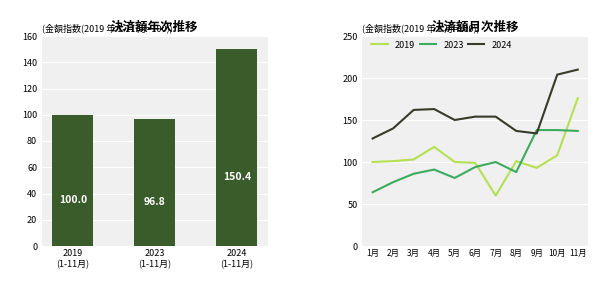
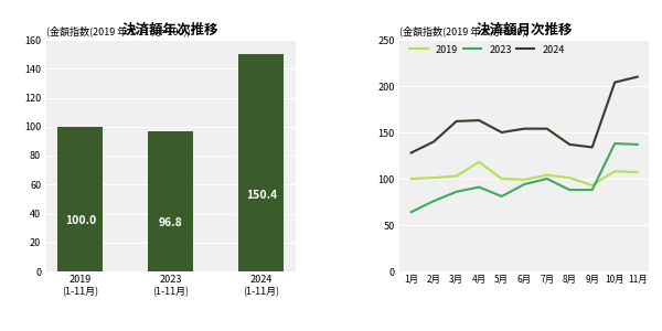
2019/7月: 60 -> 104
2023/9月: 138 -> 88
2019/11月: 176 -> 107
